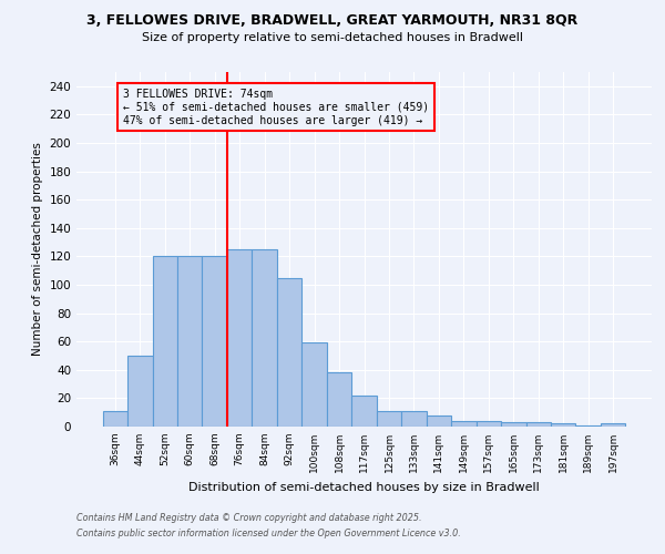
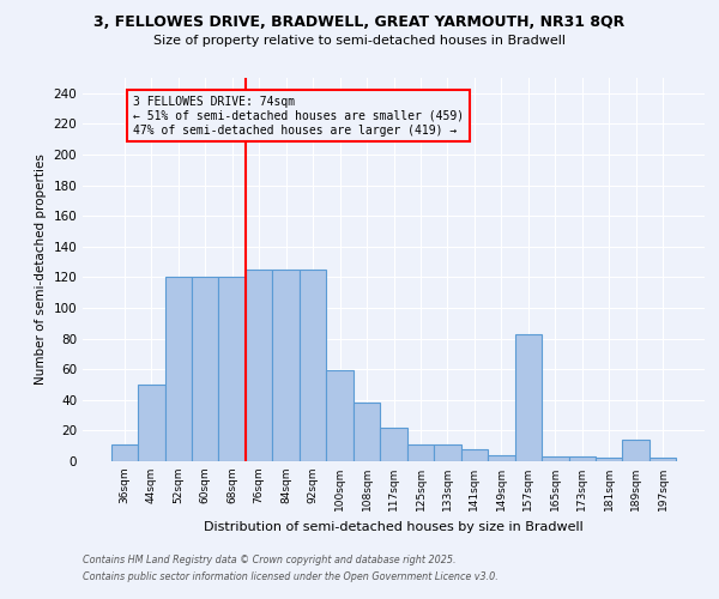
92sqm: 105 -> 125
157sqm: 4 -> 83
189sqm: 1 -> 14
